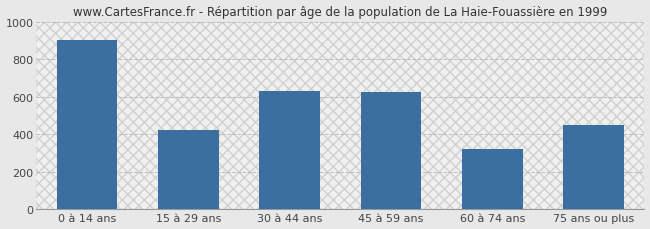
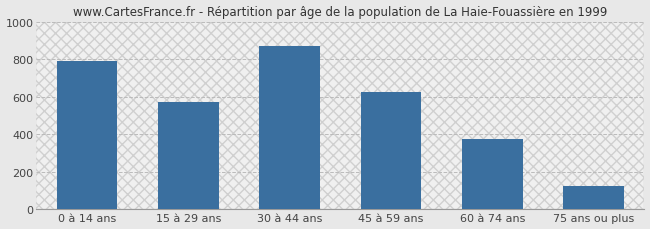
0 à 14 ans: 900 -> 790
15 à 29 ans: 420 -> 570
30 à 44 ans: 630 -> 870
60 à 74 ans: 320 -> 380
75 ans ou plus: 450 -> 120
